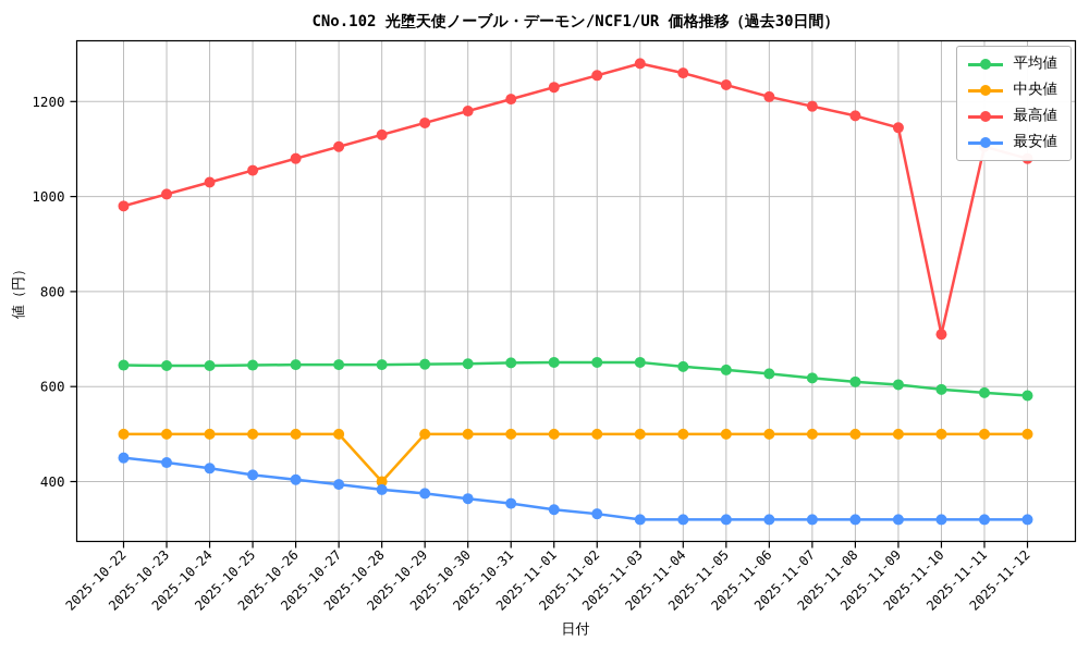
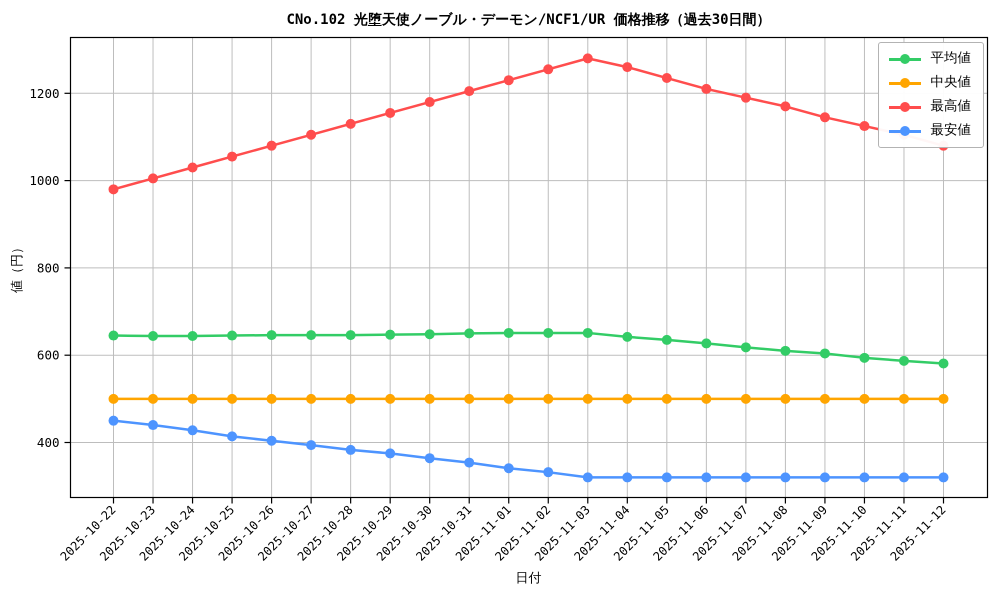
中央値/2025-10-28: 400 -> 500
最高値/2025-11-10: 710 -> 1120
